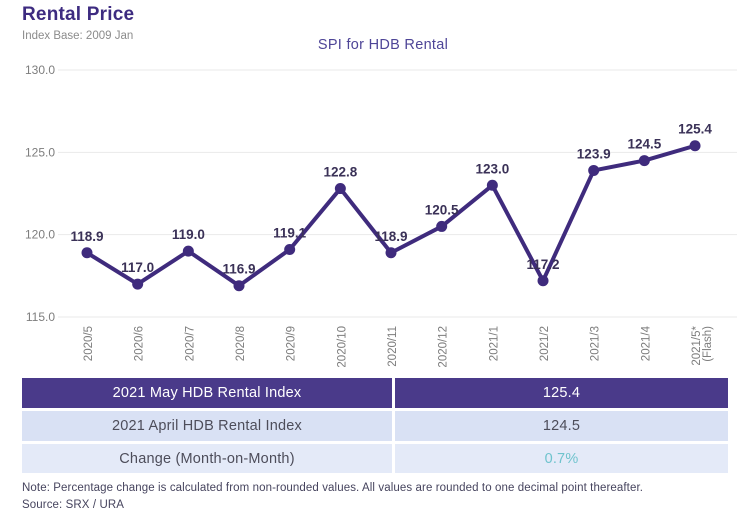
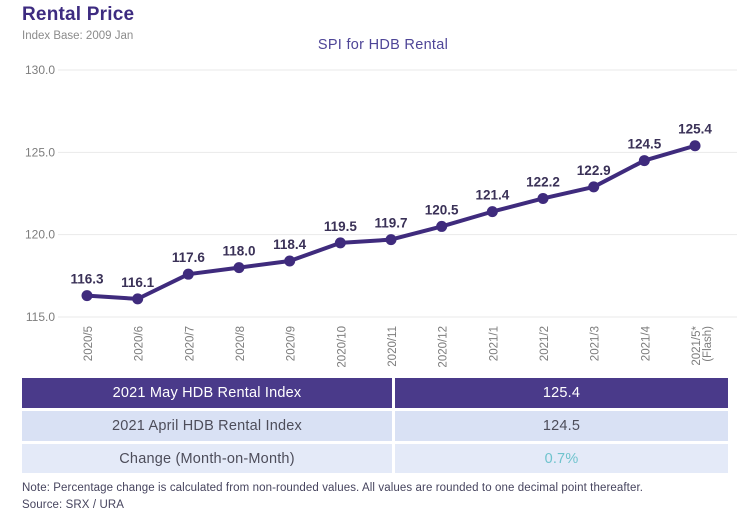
2020/5: 118.9 -> 116.3
2020/6: 117.0 -> 116.1
2020/7: 119.0 -> 117.6
2020/8: 116.9 -> 118.0
2020/9: 119.1 -> 118.4
2020/10: 122.8 -> 119.5
2020/11: 118.9 -> 119.7
2021/1: 123.0 -> 121.4
2021/2: 117.2 -> 122.2
2021/3: 123.9 -> 122.9
